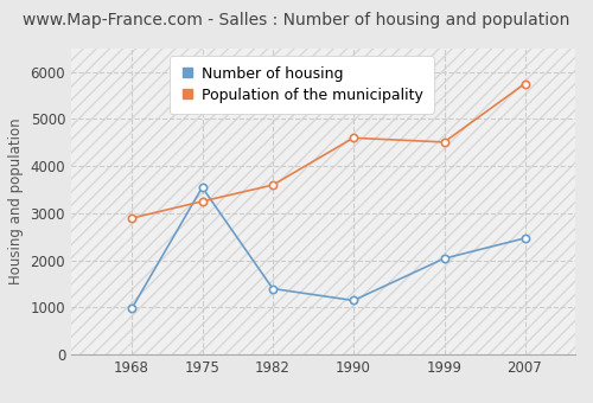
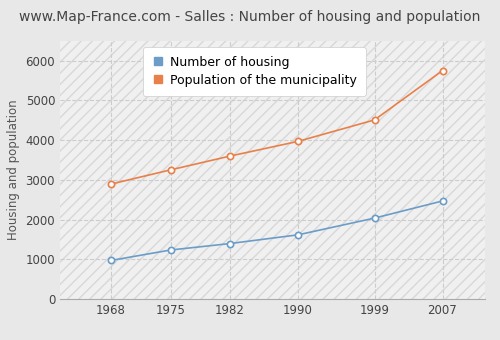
Number of housing/1975: 3550 -> 1240
Number of housing/1990: 1150 -> 1620
Population of the municipality/1990: 4600 -> 3970
